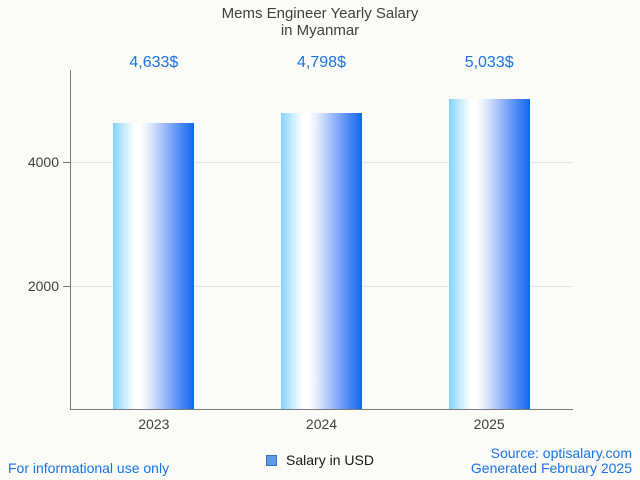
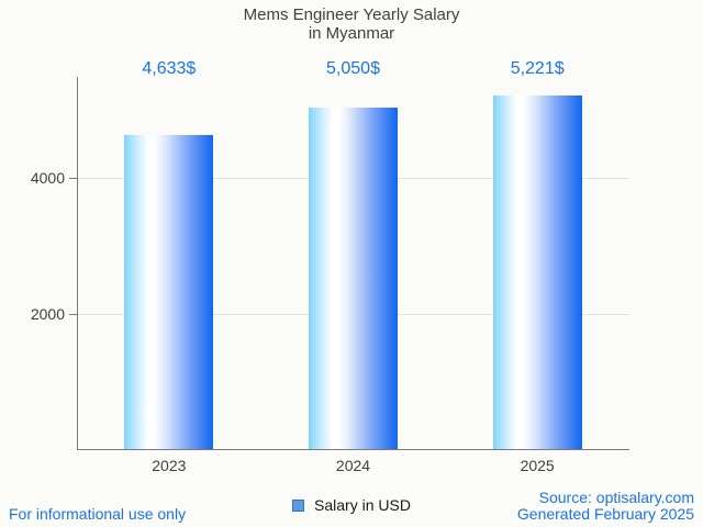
2024: 4,798 -> 5,050
2025: 5,033 -> 5,221
